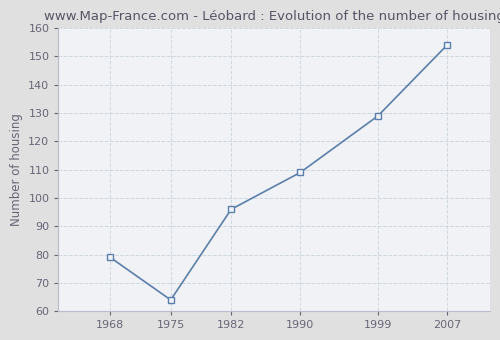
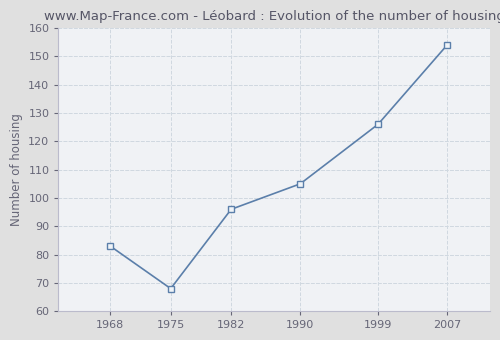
1968: 79 -> 83
1975: 64 -> 68
1990: 109 -> 105
1999: 129 -> 126
